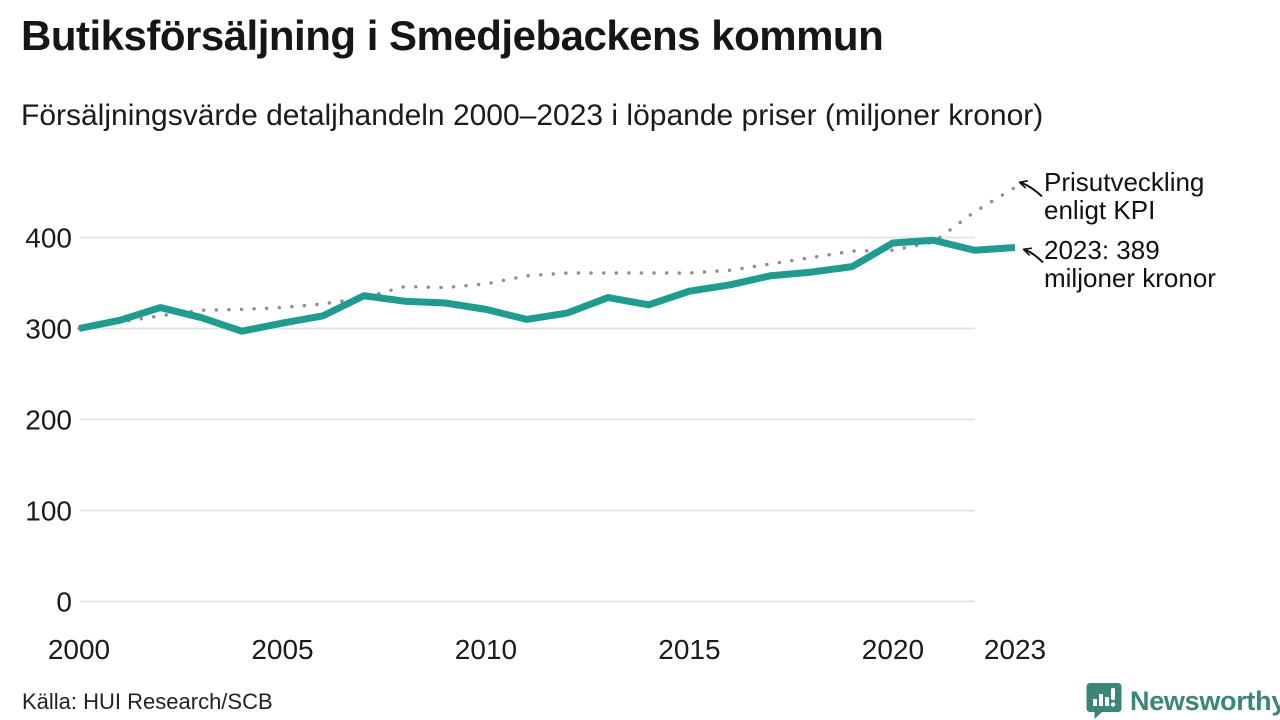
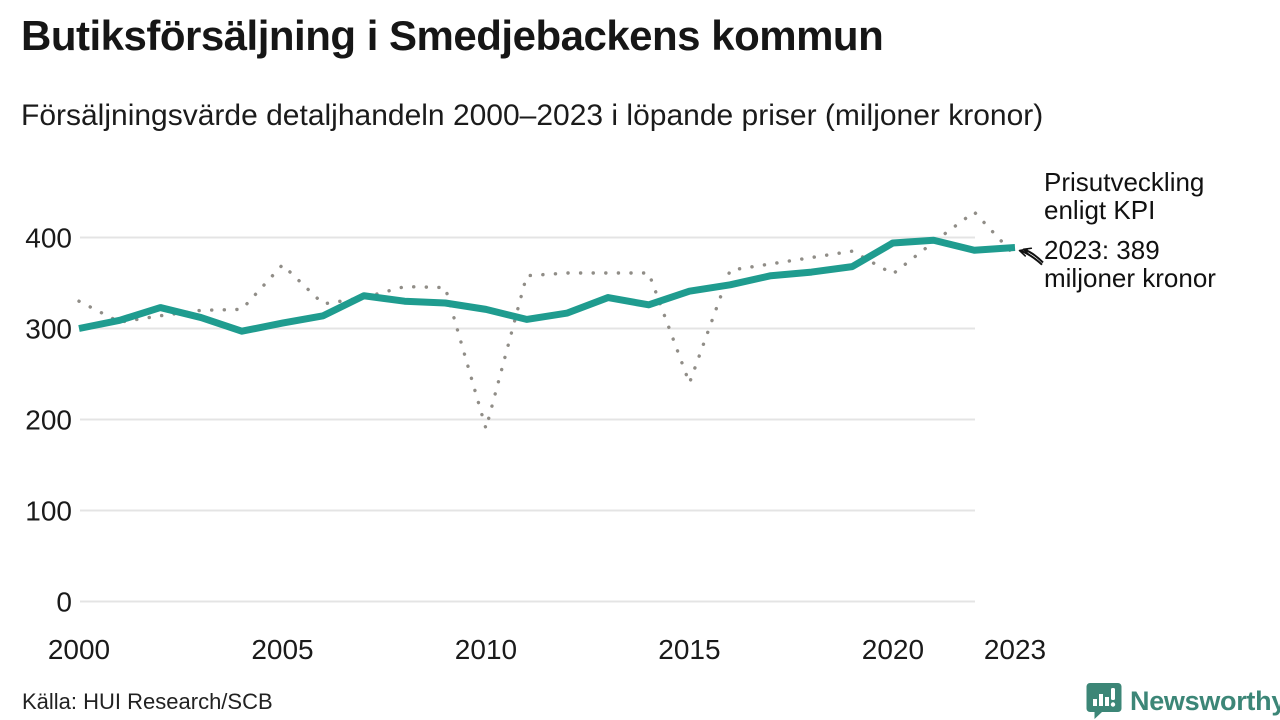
Prisutveckling enligt KPI/2000: 300 -> 330
Prisutveckling enligt KPI/2005: 320 -> 370
Prisutveckling enligt KPI/2010: 350 -> 190
Prisutveckling enligt KPI/2015: 360 -> 240
Prisutveckling enligt KPI/2020: 390 -> 360
Prisutveckling enligt KPI/2023: 460 -> 380
